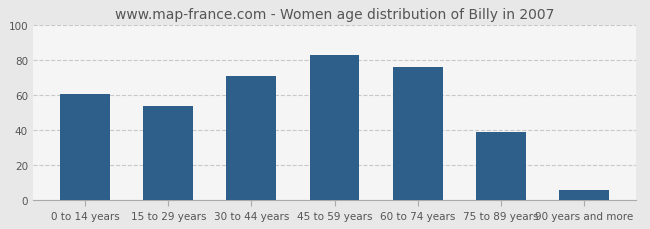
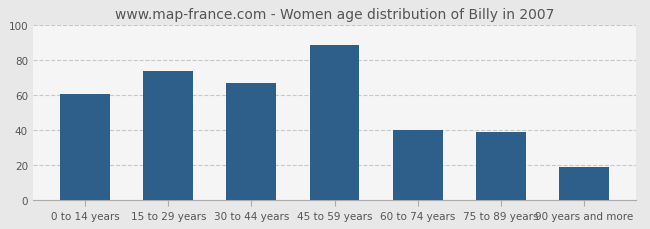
15 to 29 years: 54 -> 74
30 to 44 years: 71 -> 67
45 to 59 years: 83 -> 89
60 to 74 years: 76 -> 40
90 years and more: 6 -> 19
